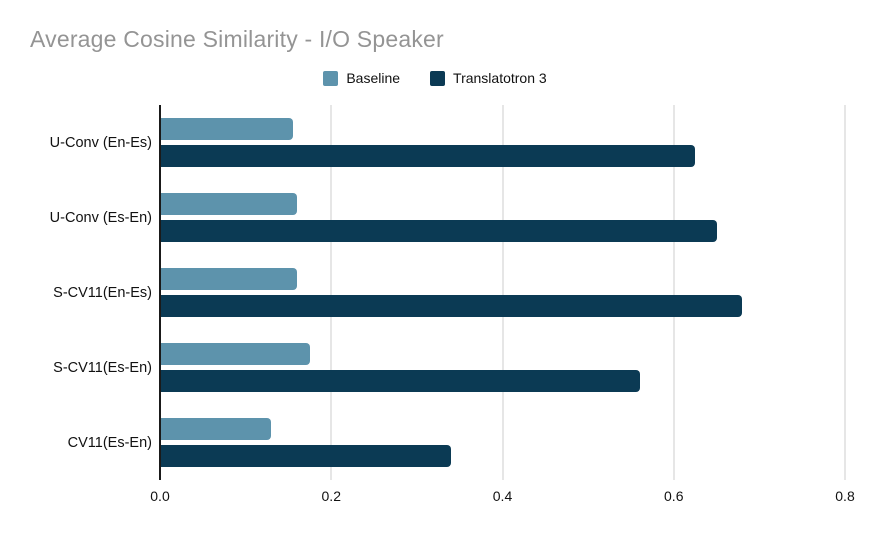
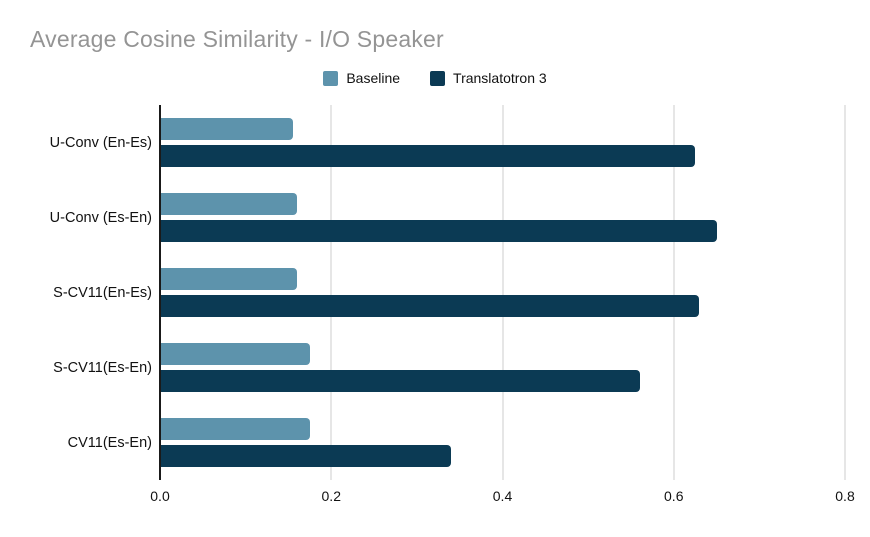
Translatotron 3/S-CV11(En-Es): 0.68 -> 0.63
Baseline/CV11(Es-En): 0.13 -> 0.17
